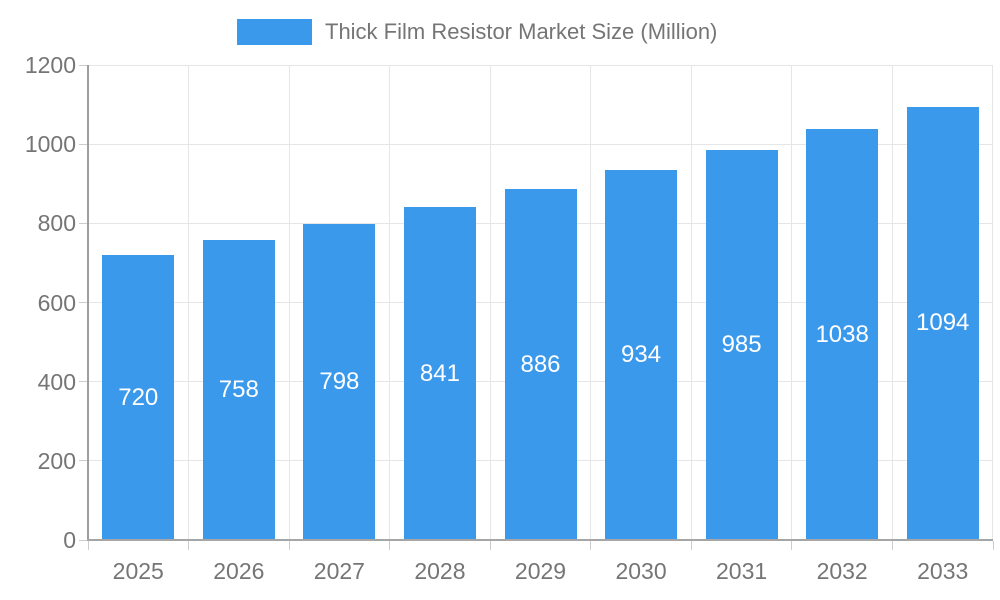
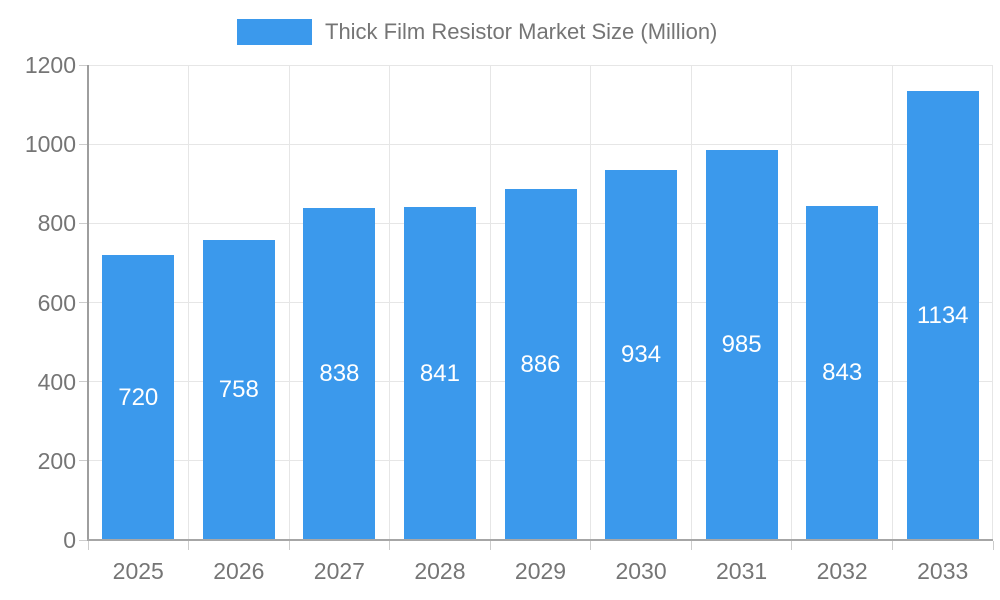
2027: 798 -> 838
2032: 1038 -> 843
2033: 1094 -> 1134
